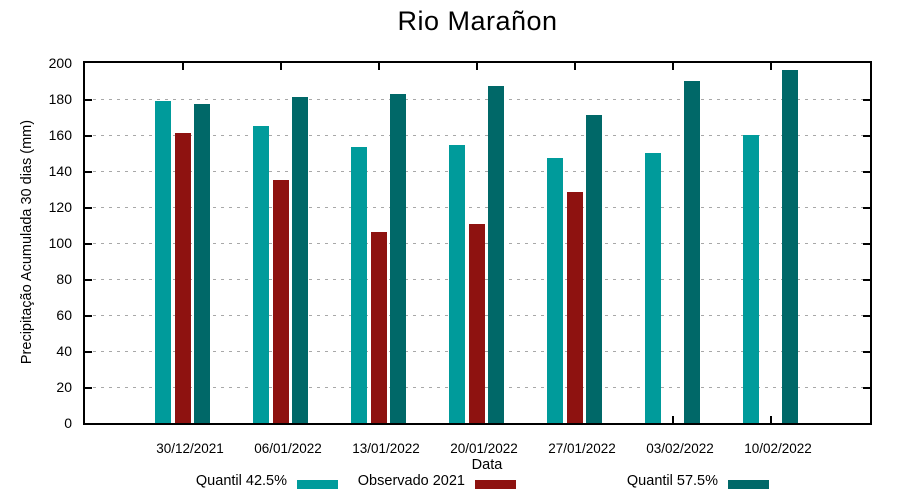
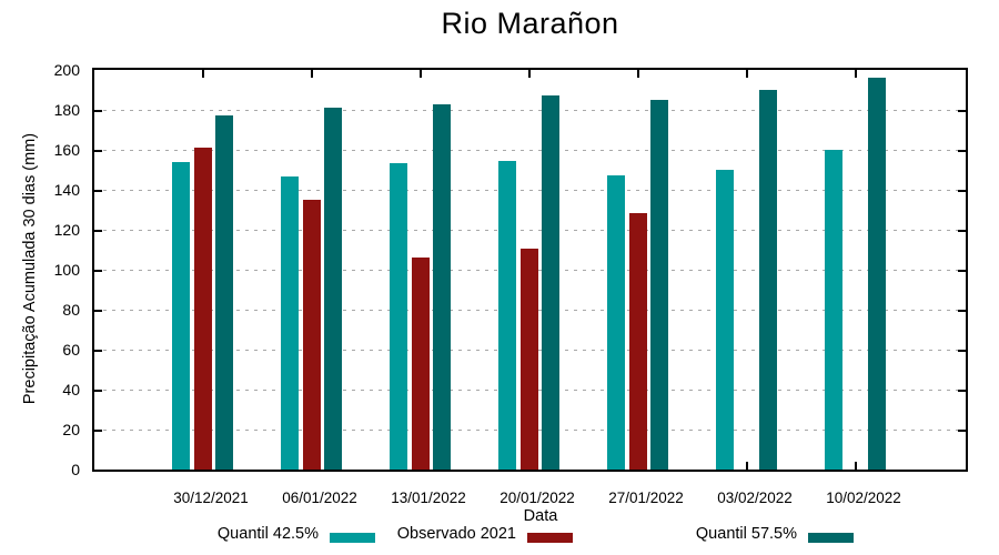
Quantil 42.5%/30/12/2021: 179 -> 154
Quantil 42.5%/06/01/2022: 165 -> 146
Quantil 57.5%/27/01/2022: 171 -> 185
